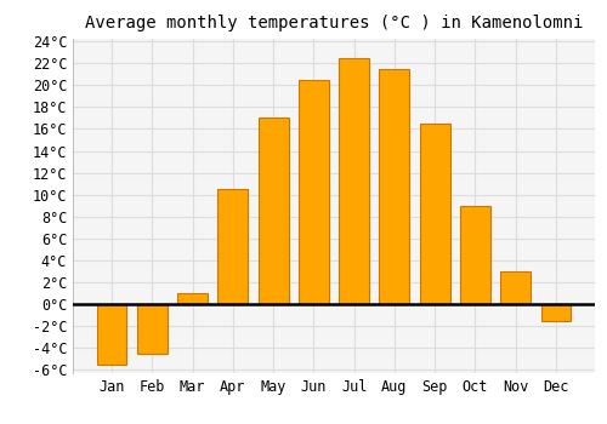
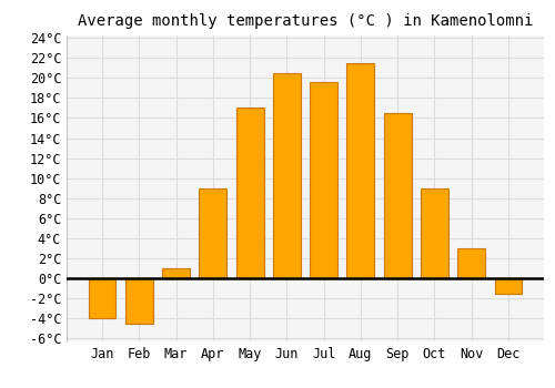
Jan: -5.5°C -> -4.0°C
Apr: 10.5°C -> 9.0°C
Jul: 22.5°C -> 19.6°C
